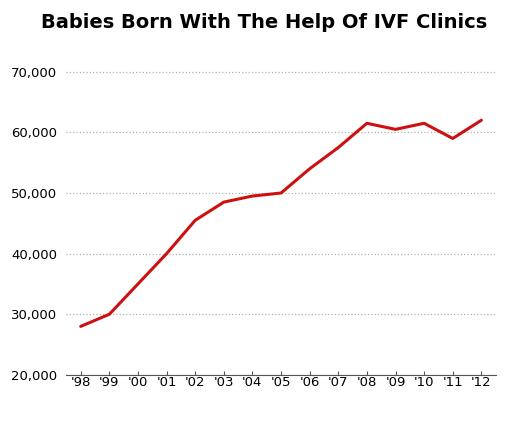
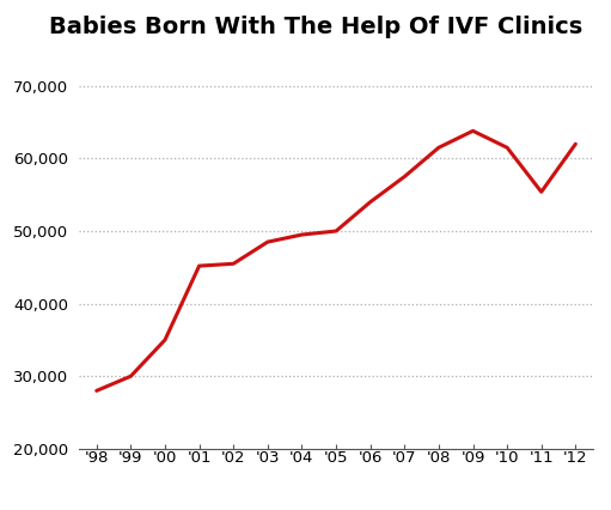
'01: 40,000 -> 45,200
'09: 60,500 -> 63,800
'11: 59,000 -> 55,400
